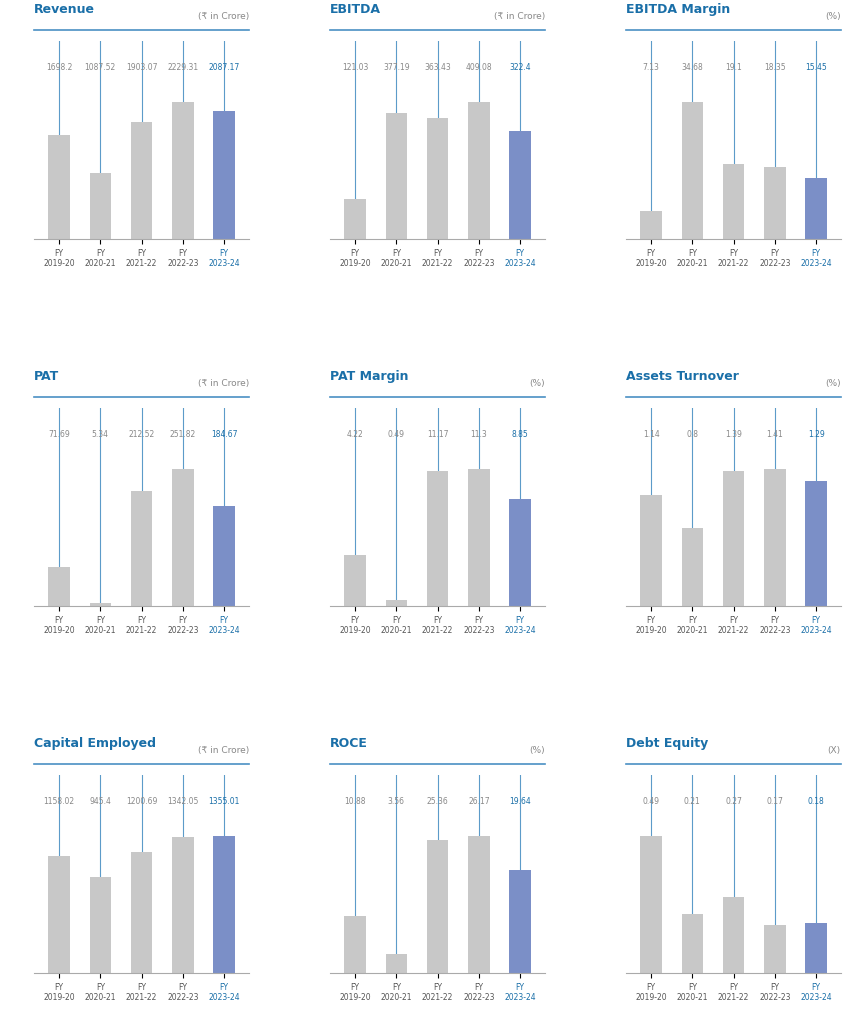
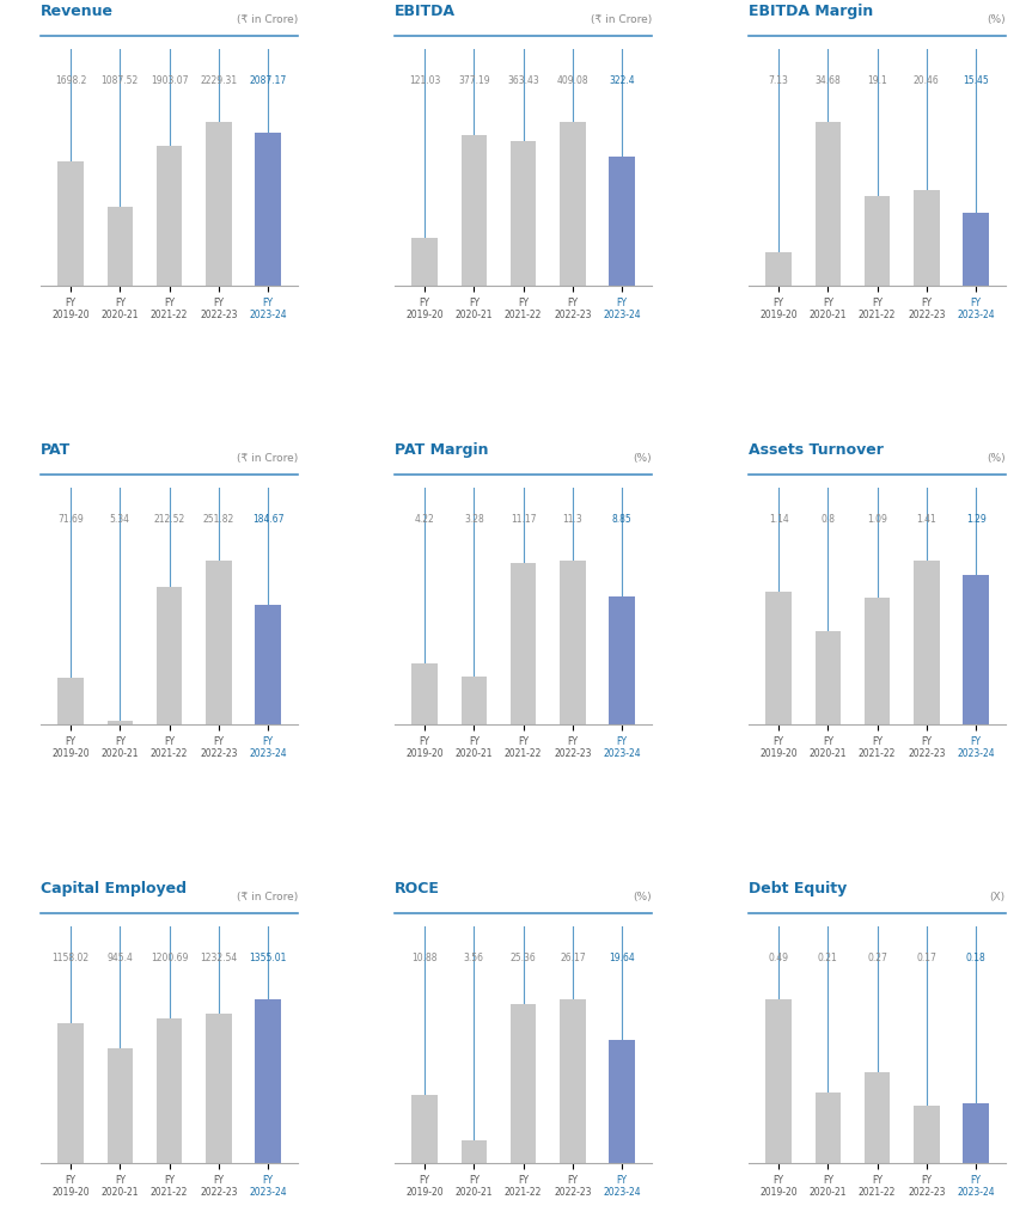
EBITDA Margin/FY 2022-23: 18.35 -> 20.46
PAT Margin/FY 2020-21: 0.49 -> 3.28
Assets Turnover/FY 2021-22: 1.39 -> 1.09
Capital Employed/FY 2022-23: 1342.05 -> 1232.54
